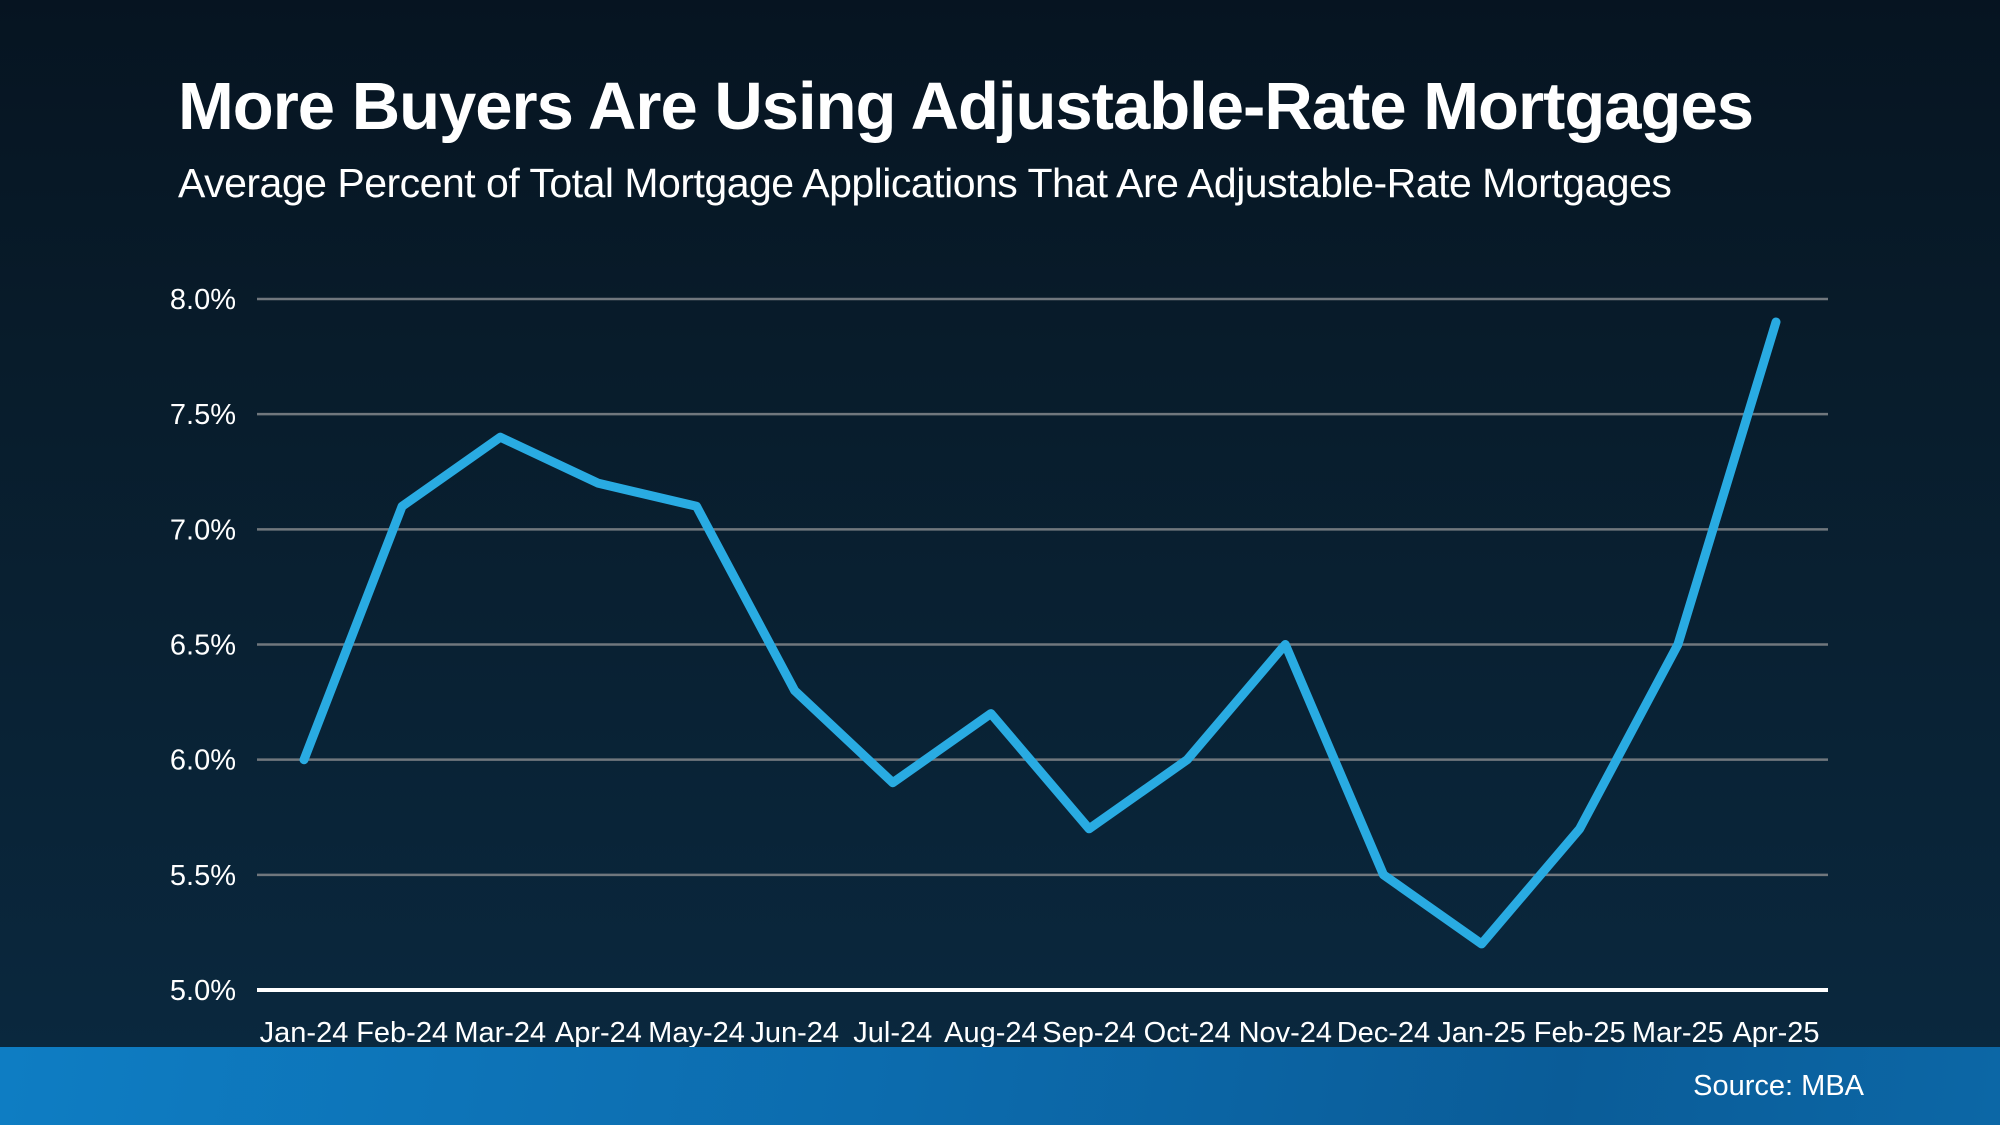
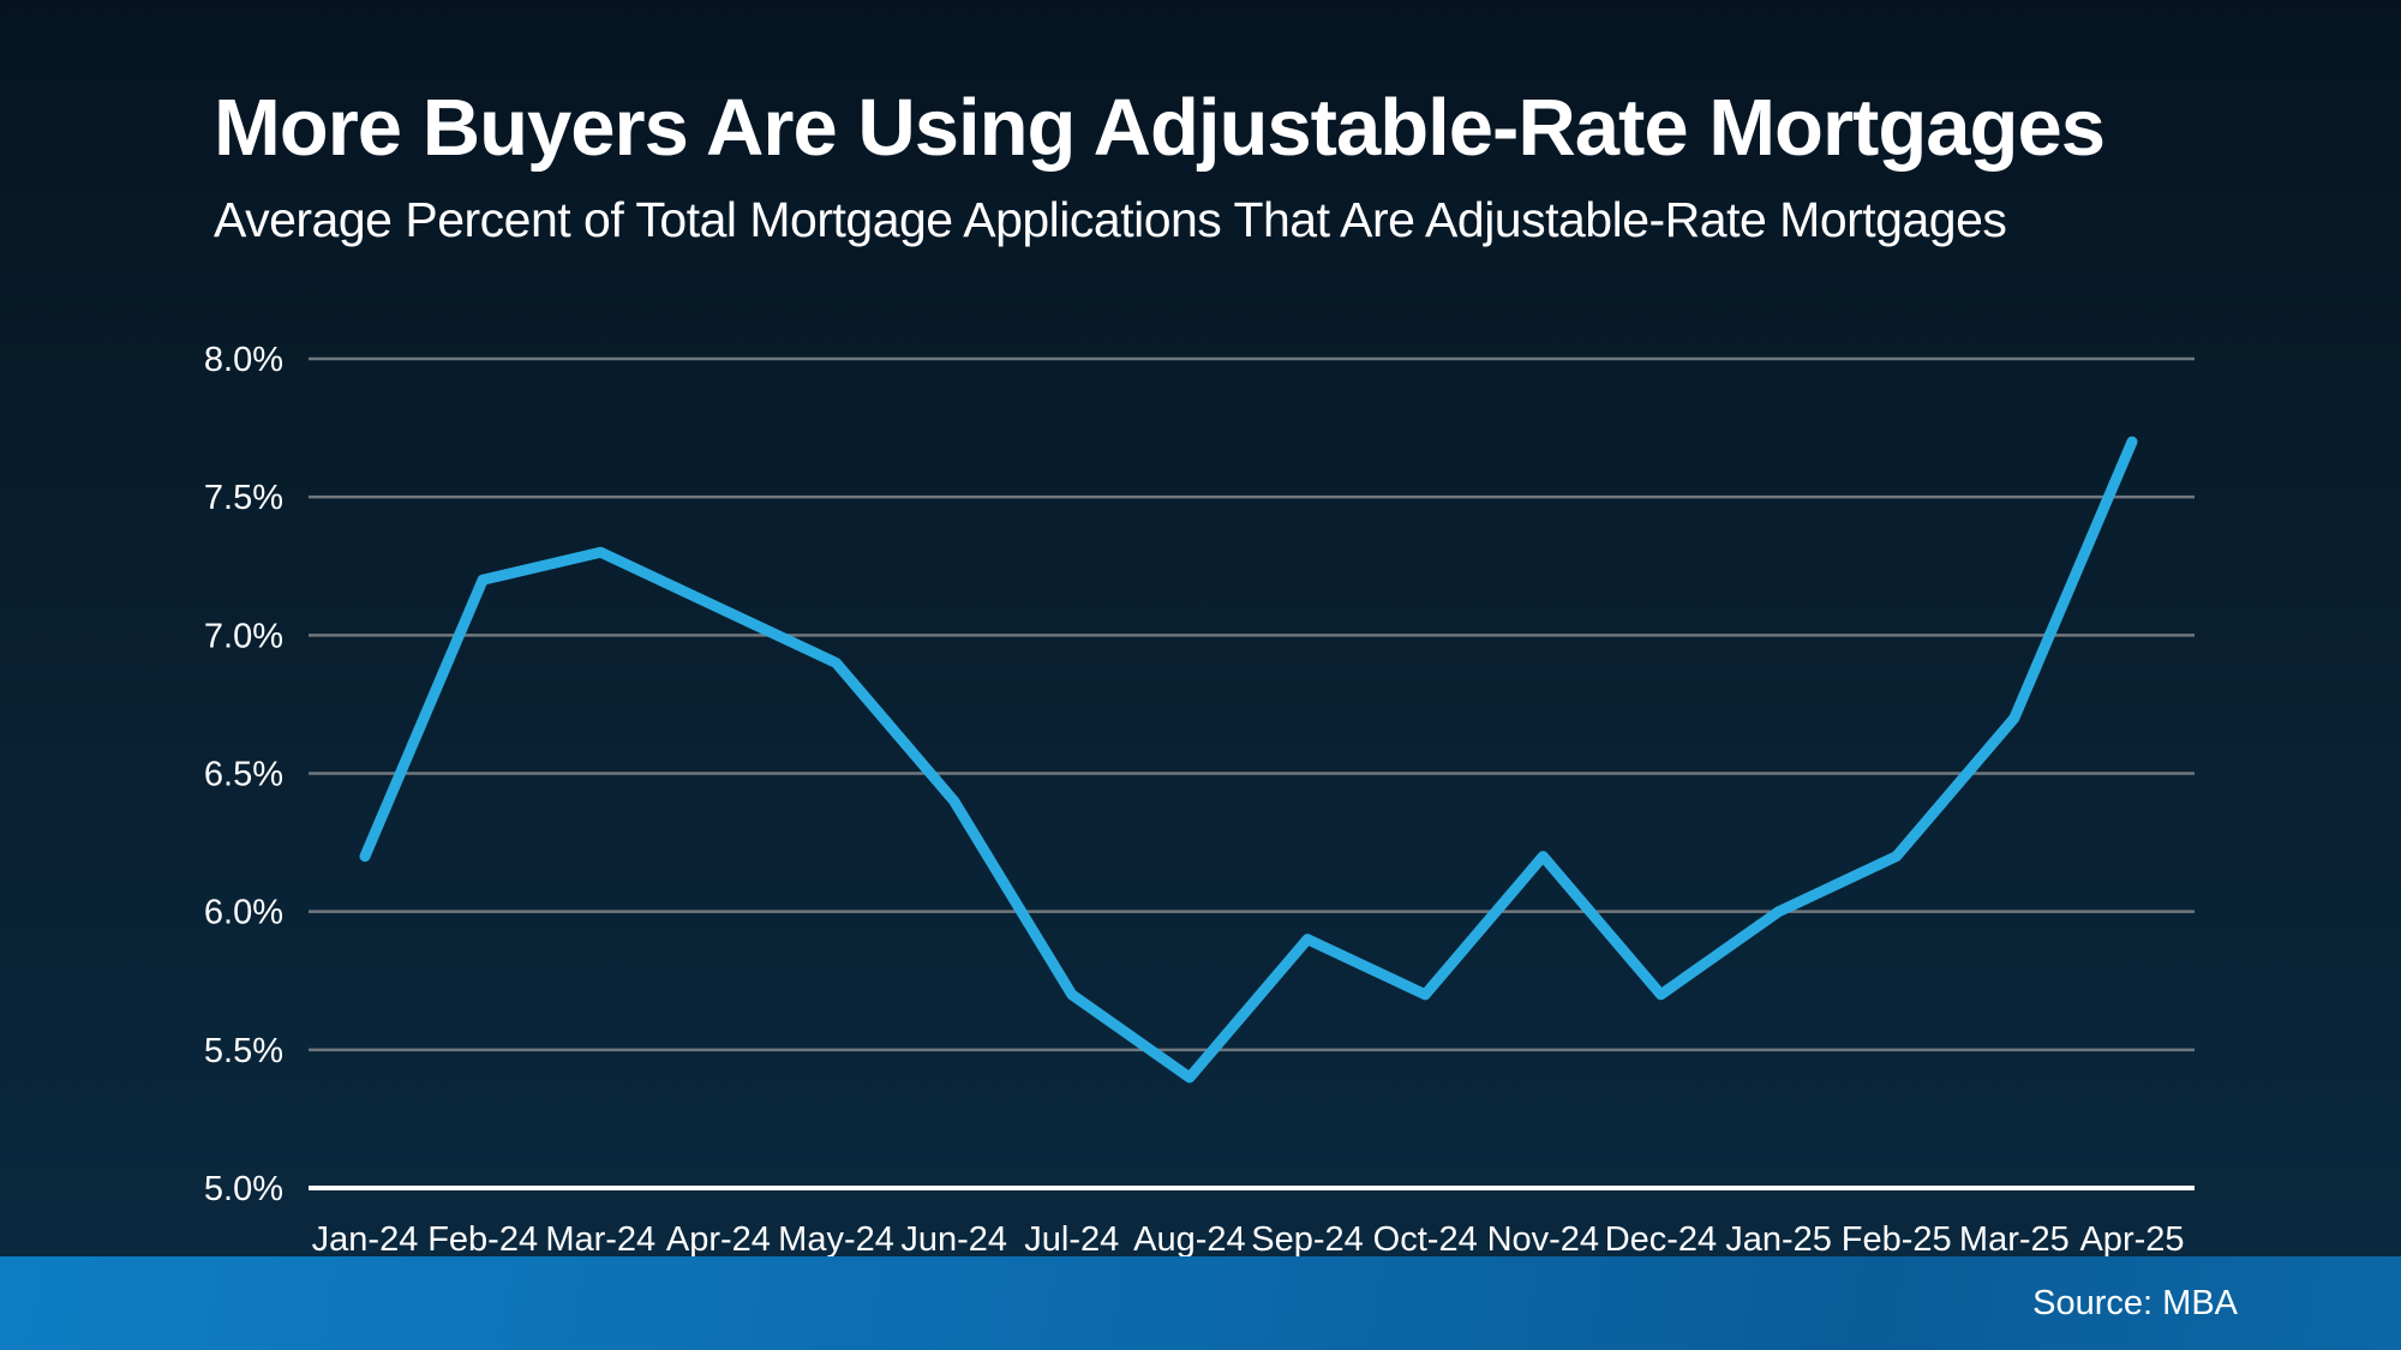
Jan-24: 6.0% -> 6.2%
Feb-24: 7.1% -> 7.2%
Mar-24: 7.4% -> 7.3%
Apr-24: 7.2% -> 7.1%
May-24: 7.1% -> 6.9%
Jun-24: 6.3% -> 6.4%
Jul-24: 5.9% -> 5.7%
Aug-24: 6.2% -> 5.4%
Sep-24: 5.7% -> 5.9%
Oct-24: 6.0% -> 5.7%
Nov-24: 6.5% -> 6.2%
Dec-24: 5.5% -> 5.7%
Jan-25: 5.2% -> 6.0%
Feb-25: 5.7% -> 6.2%
Mar-25: 6.5% -> 6.7%
Apr-25: 7.9% -> 7.7%
